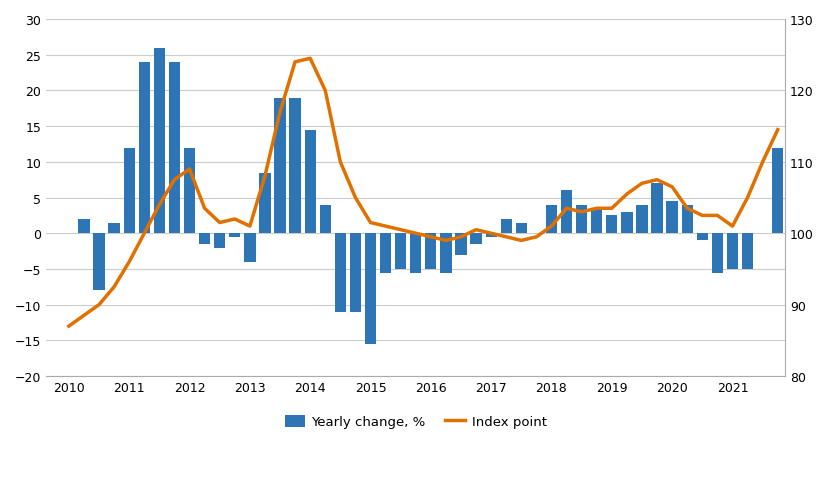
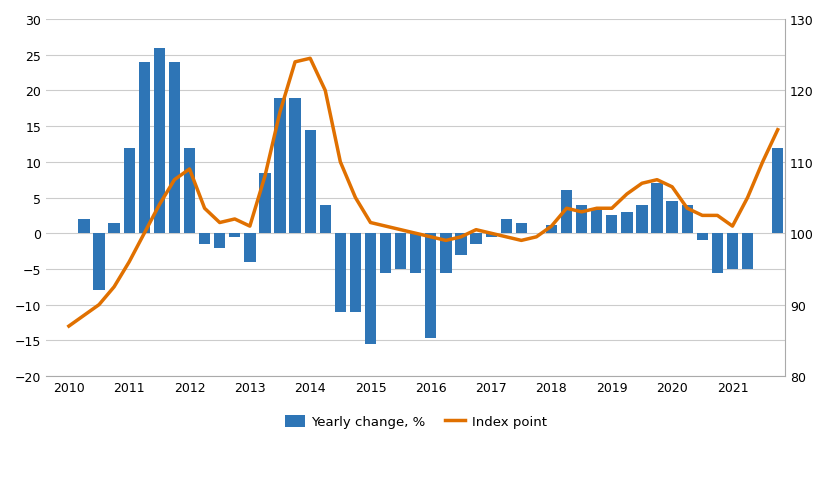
Yearly change, %/2016: -5.0 -> -14.6
Yearly change, %/2018: 4.0 -> 1.2
